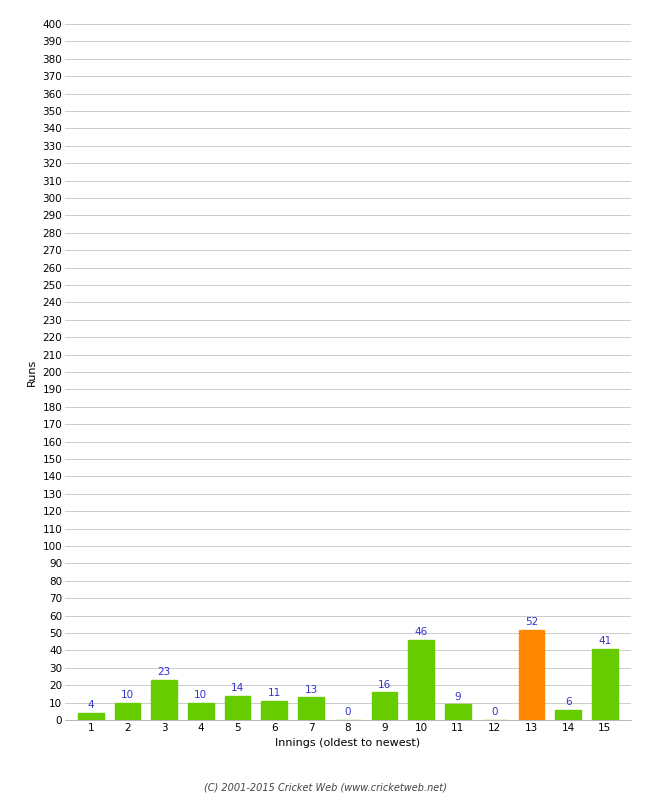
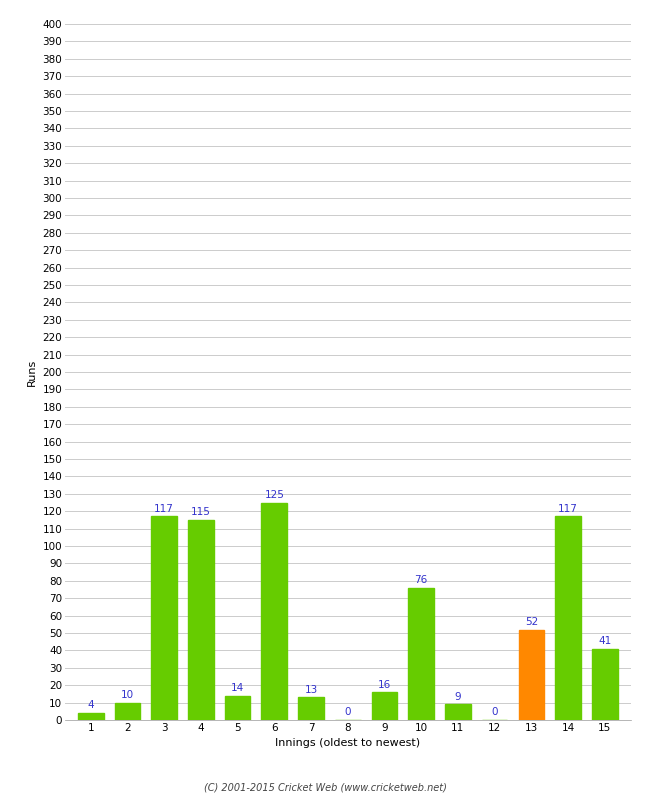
3: 23 -> 117
4: 10 -> 115
6: 11 -> 125
10: 46 -> 76
14: 6 -> 117
